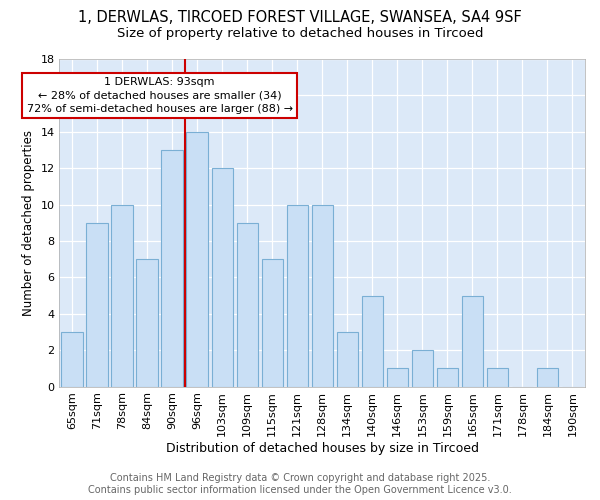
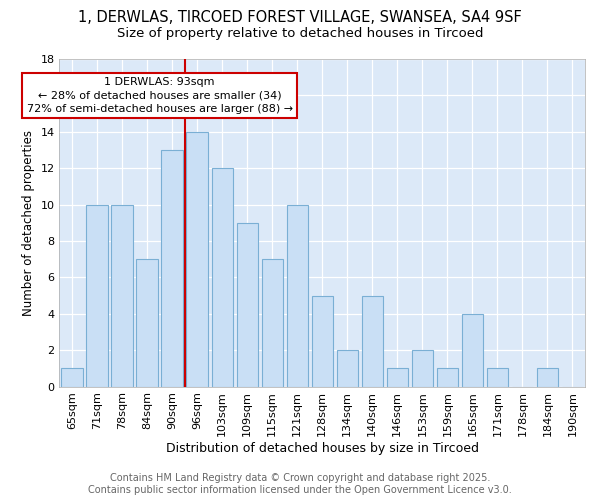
65sqm: 3 -> 1
71sqm: 9 -> 10
128sqm: 10 -> 5
134sqm: 3 -> 2
165sqm: 5 -> 4
